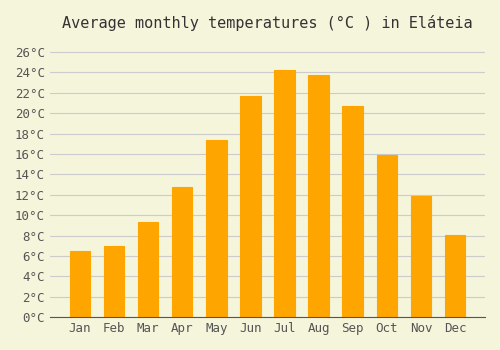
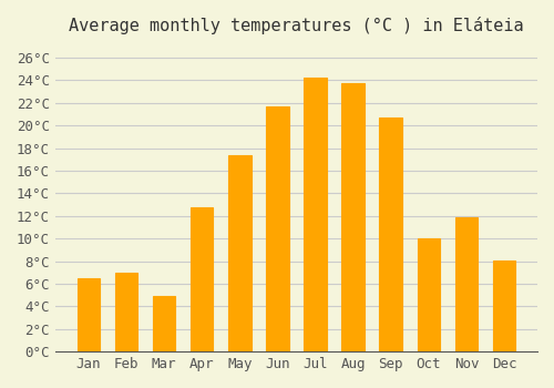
Mar: 9.3°C -> 4.9°C
Oct: 15.9°C -> 10.0°C
